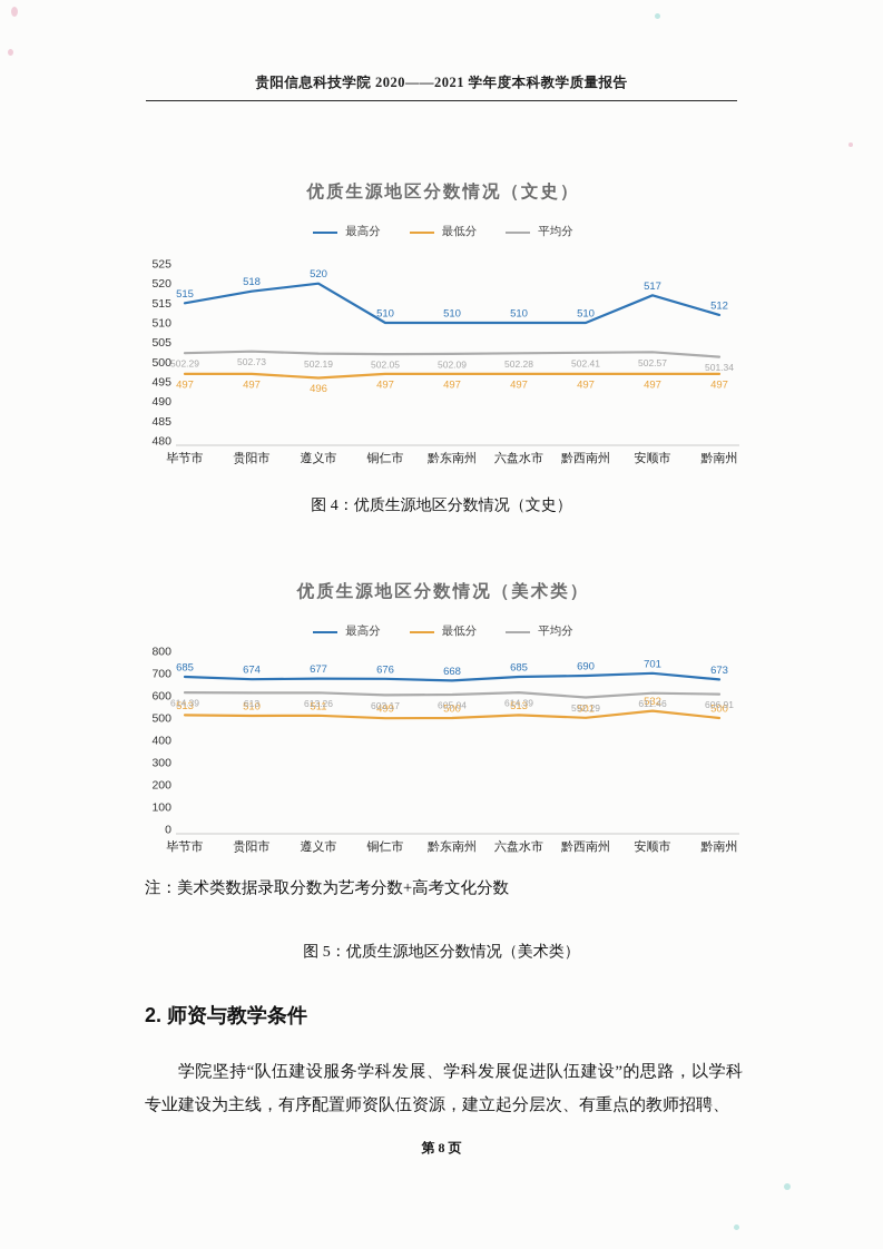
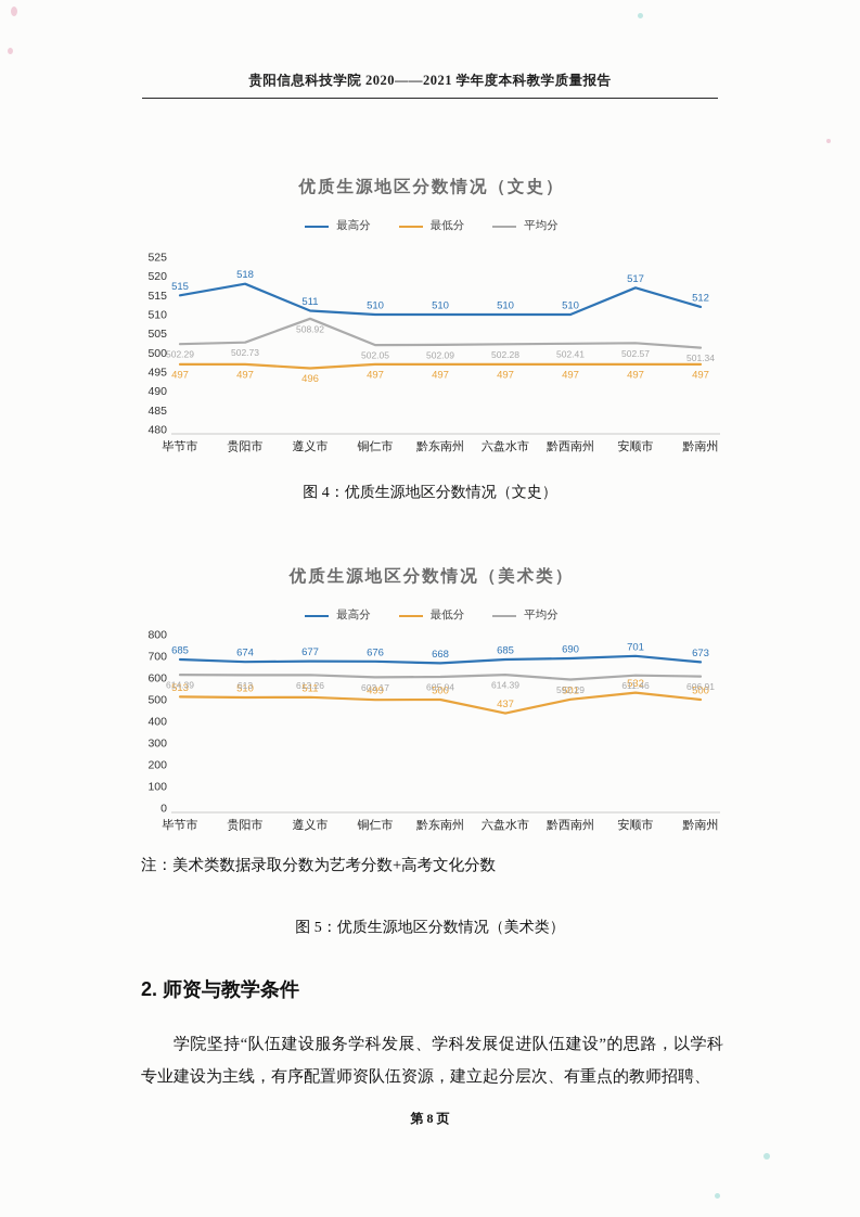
优质生源地区分数情况（文史）/最高分/遵义市: 520 -> 511
优质生源地区分数情况（文史）/平均分/遵义市: 502.19 -> 508.92
优质生源地区分数情况（美术类）/最低分/六盘水市: 513 -> 437
